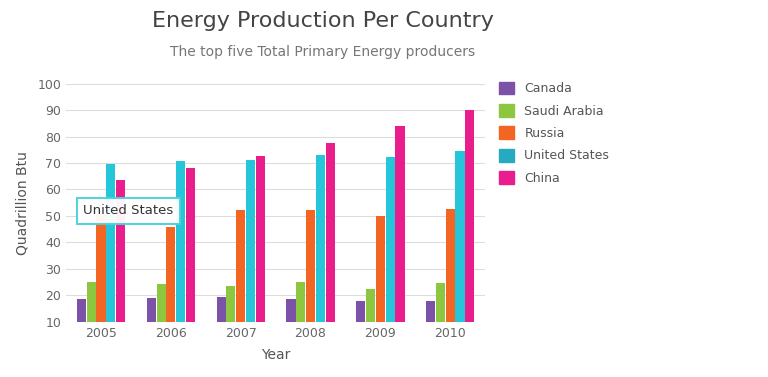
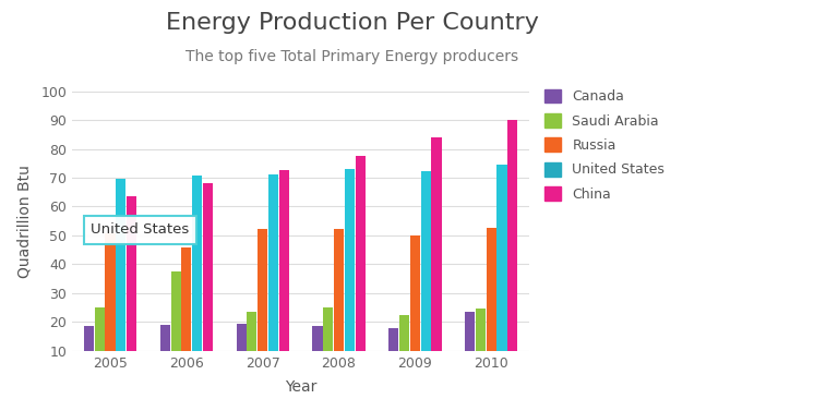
Saudi Arabia/2006: 24.4 -> 37.5
Canada/2010: 17.8 -> 23.5
